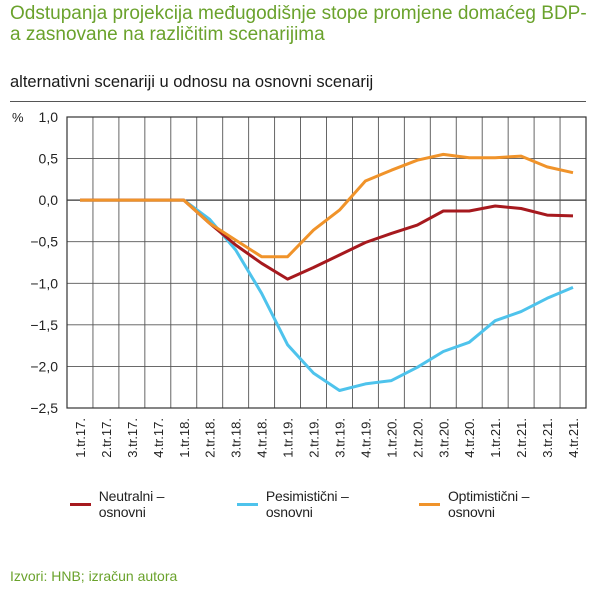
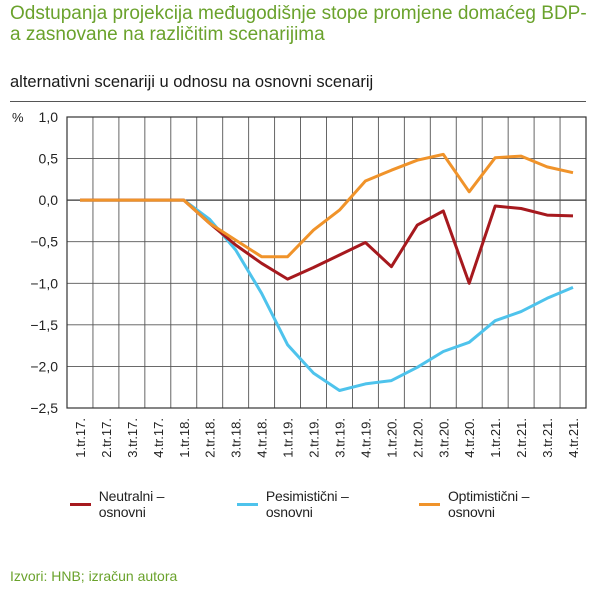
Neutralni – osnovni/1.tr.20.: -0,4 -> -0,8
Neutralni – osnovni/4.tr.20.: -0,1 -> -1,0
Optimistični – osnovni/4.tr.20.: 0,5 -> 0,1
